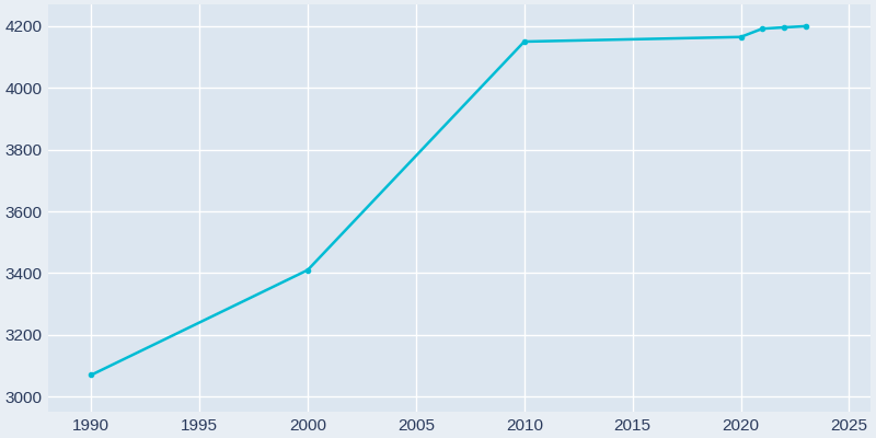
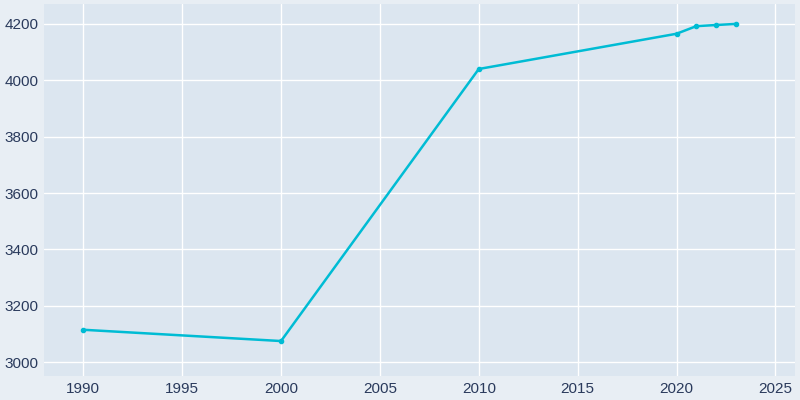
1990: 3070 -> 3115
2000: 3410 -> 3075
2010: 4150 -> 4040
